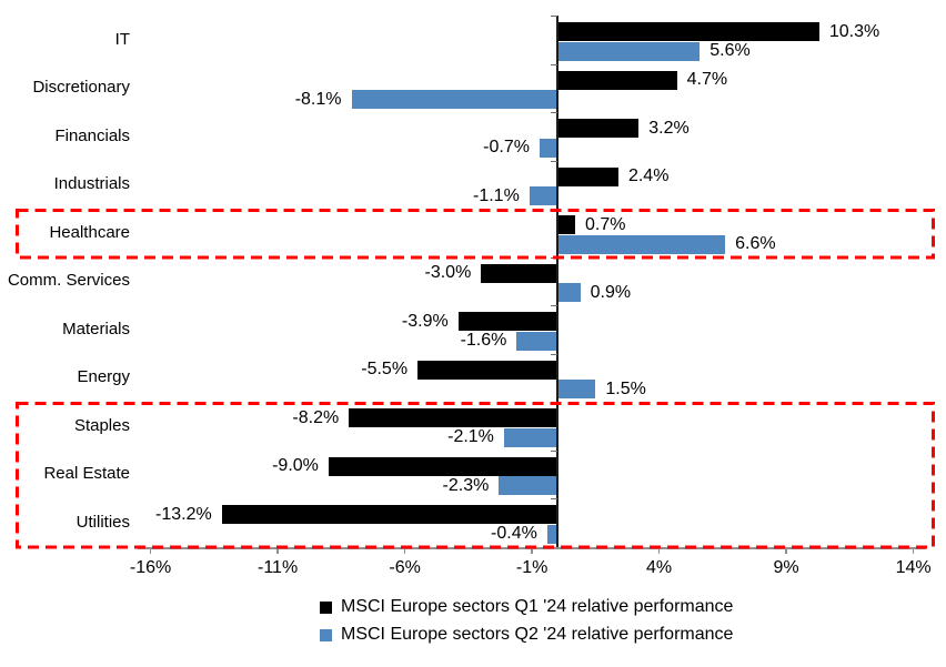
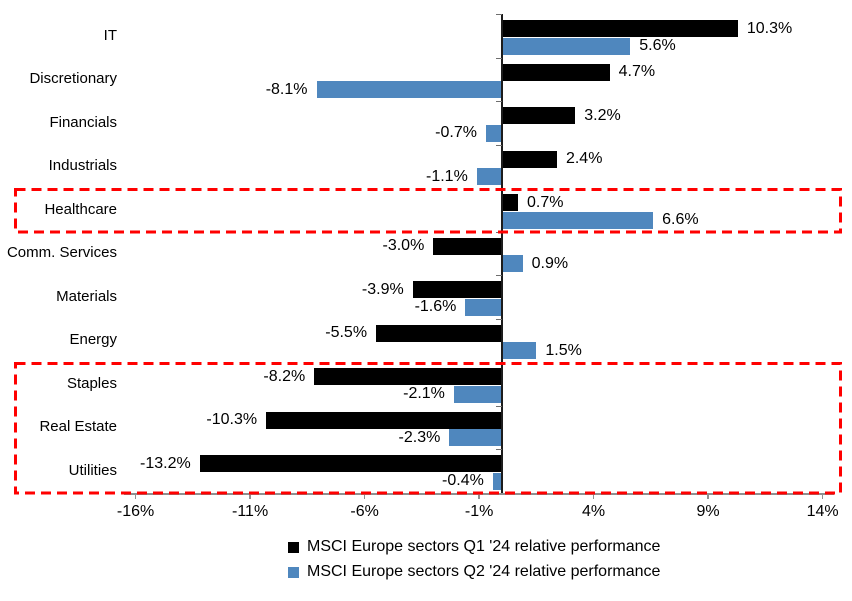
MSCI Europe sectors Q1 '24 relative performance/Real Estate: -9.0% -> -10.3%
